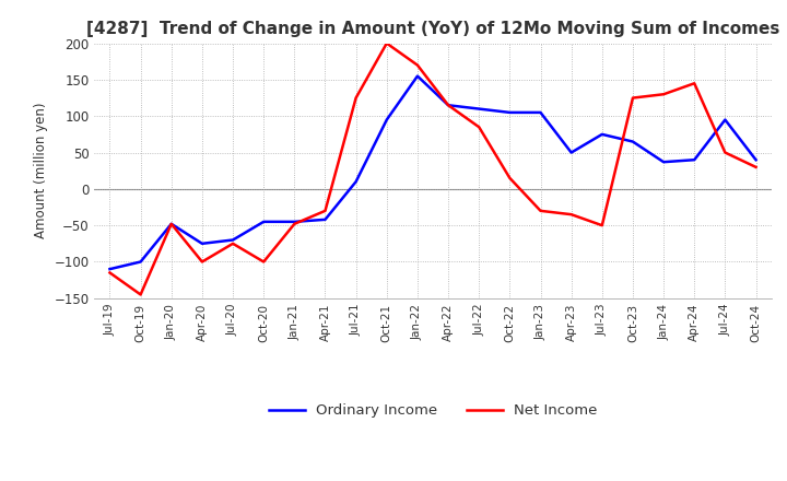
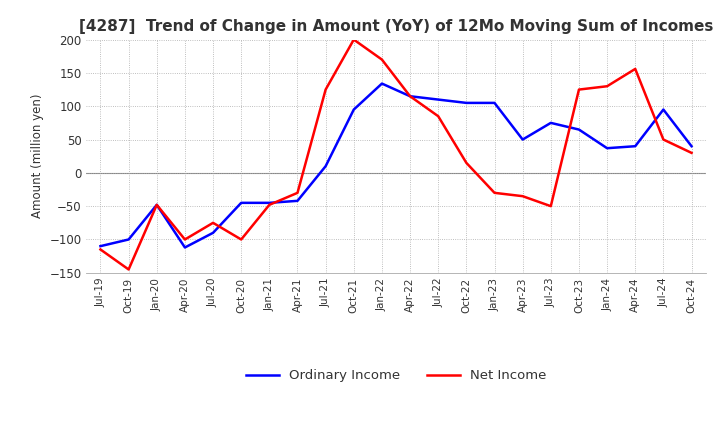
Ordinary Income/Apr-20: -75 -> -112
Ordinary Income/Jul-20: -70 -> -90
Ordinary Income/Jan-22: 155 -> 134
Net Income/Apr-24: 145 -> 156
